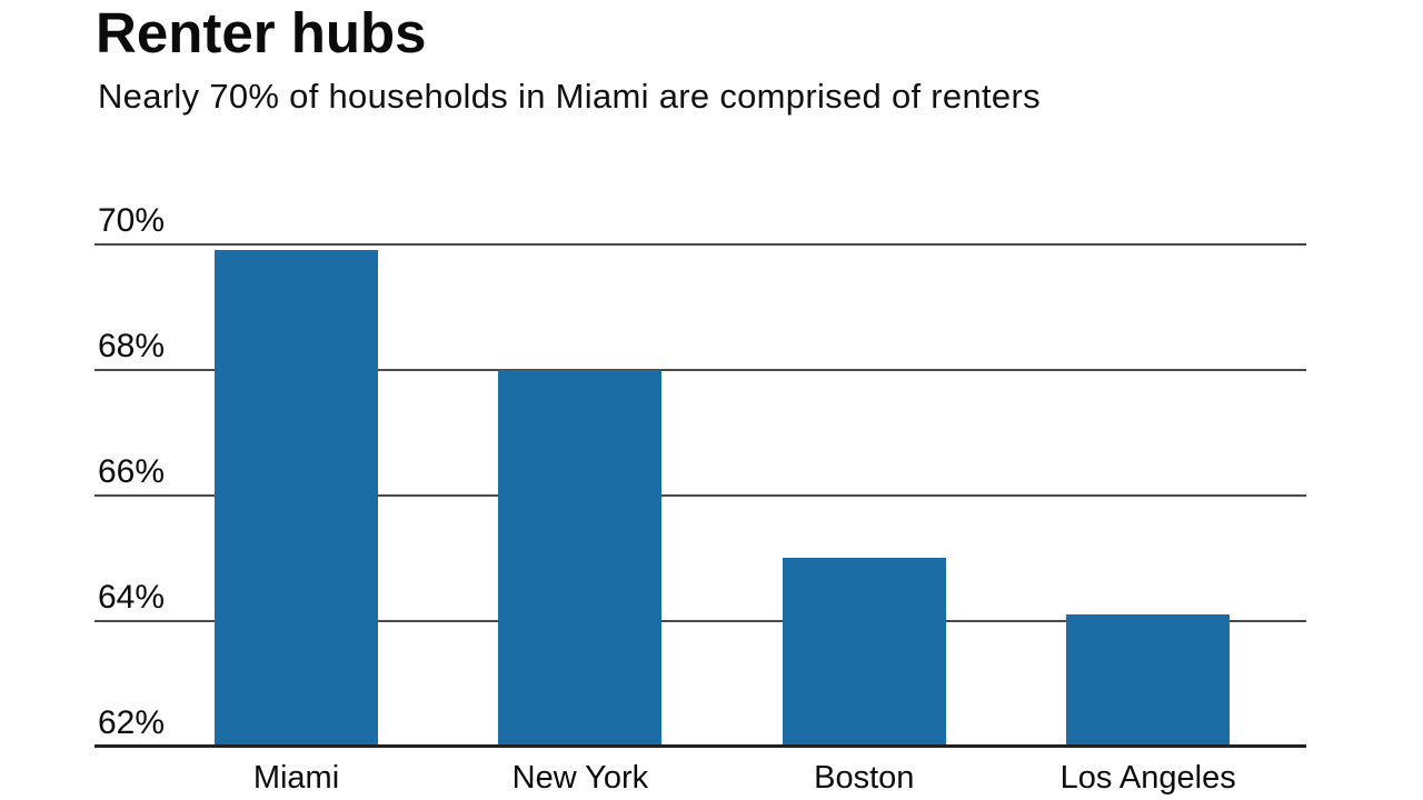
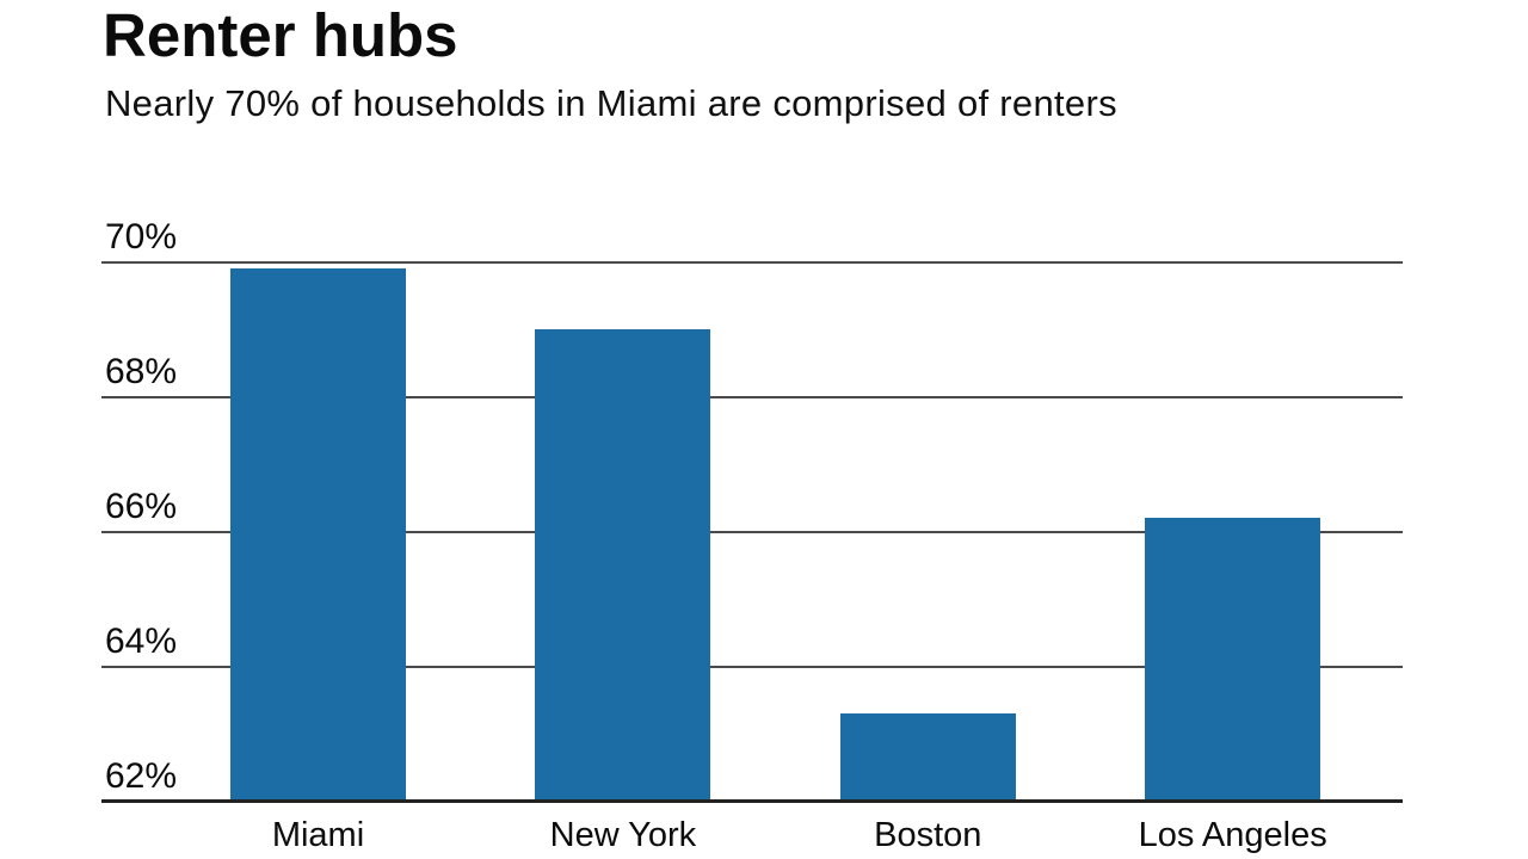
New York: 68.0% -> 69.0%
Boston: 65.0% -> 63.3%
Los Angeles: 64.1% -> 66.2%
